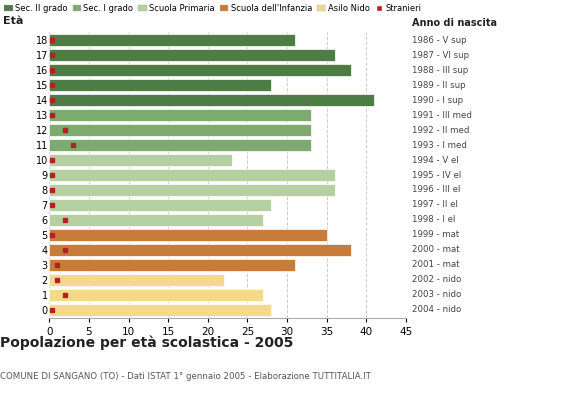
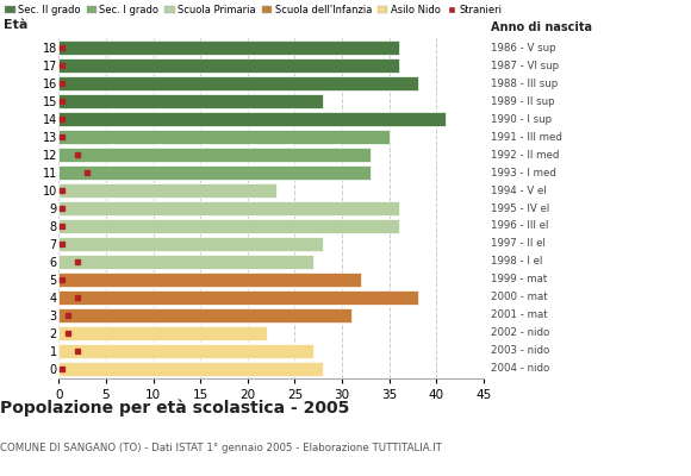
18: 31 -> 36
13: 33 -> 35
5: 35 -> 32
